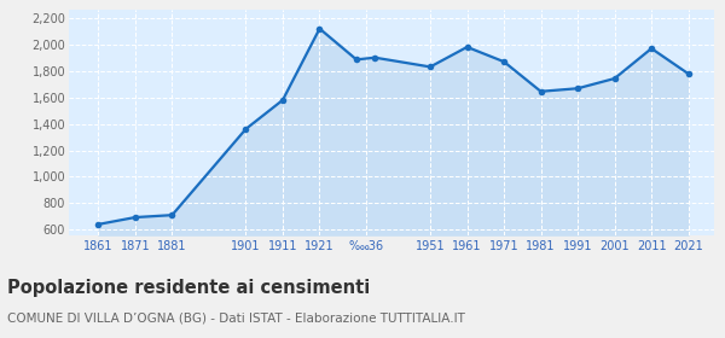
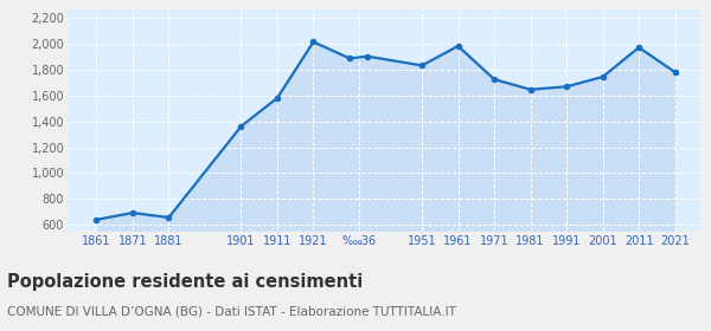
1881: 710 -> 660
1921: 2,120 -> 2,010
1971: 1,870 -> 1,720
